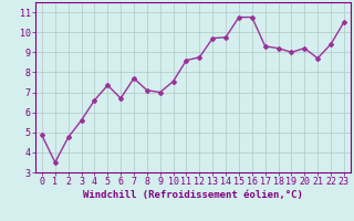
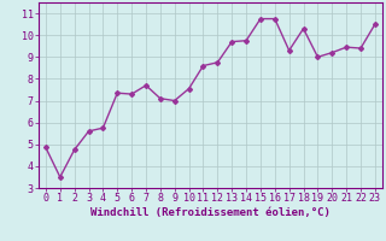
4: 6.6 -> 5.8
6: 6.7 -> 7.3
18: 9.2 -> 10.3
21: 8.7 -> 9.4
